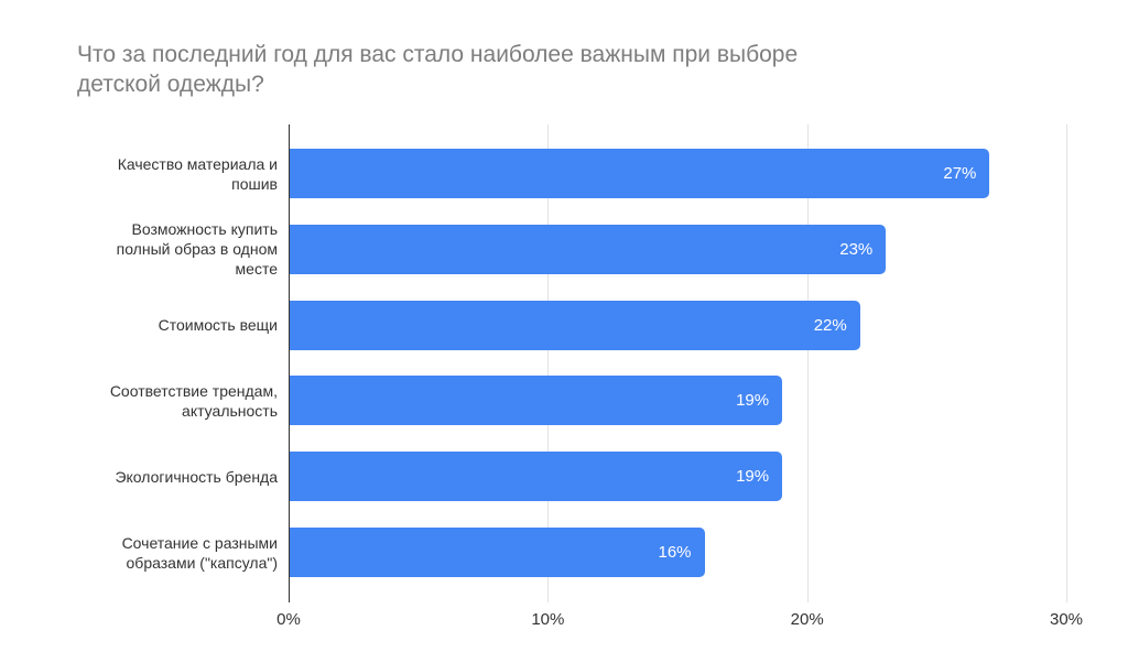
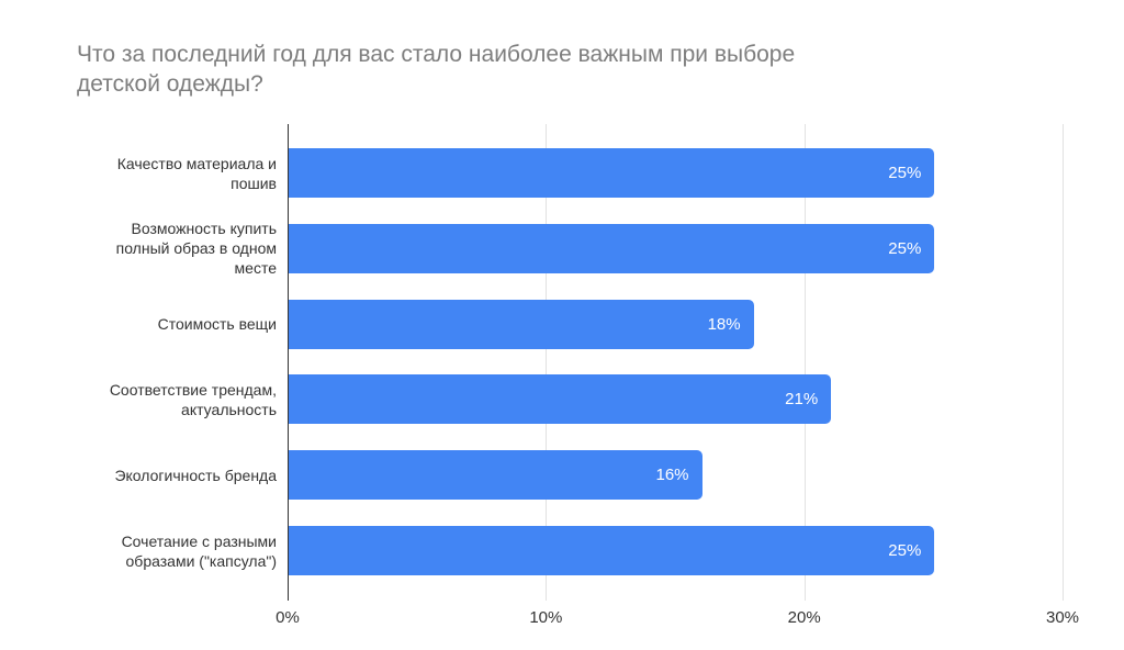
Качество материала и пошив: 27% -> 25%
Возможность купить полный образ в одном месте: 23% -> 25%
Стоимость вещи: 22% -> 18%
Соответствие трендам, актуальность: 19% -> 21%
Экологичность бренда: 19% -> 16%
Сочетание с разными образами ("капсула"): 16% -> 25%
